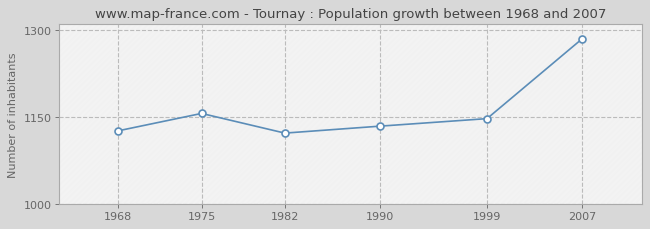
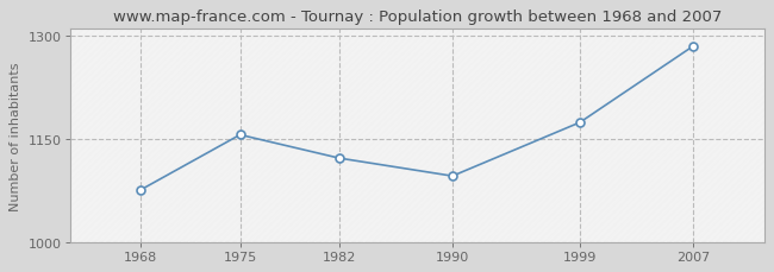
1968: 1126 -> 1076
1990: 1134 -> 1096
1999: 1147 -> 1174
